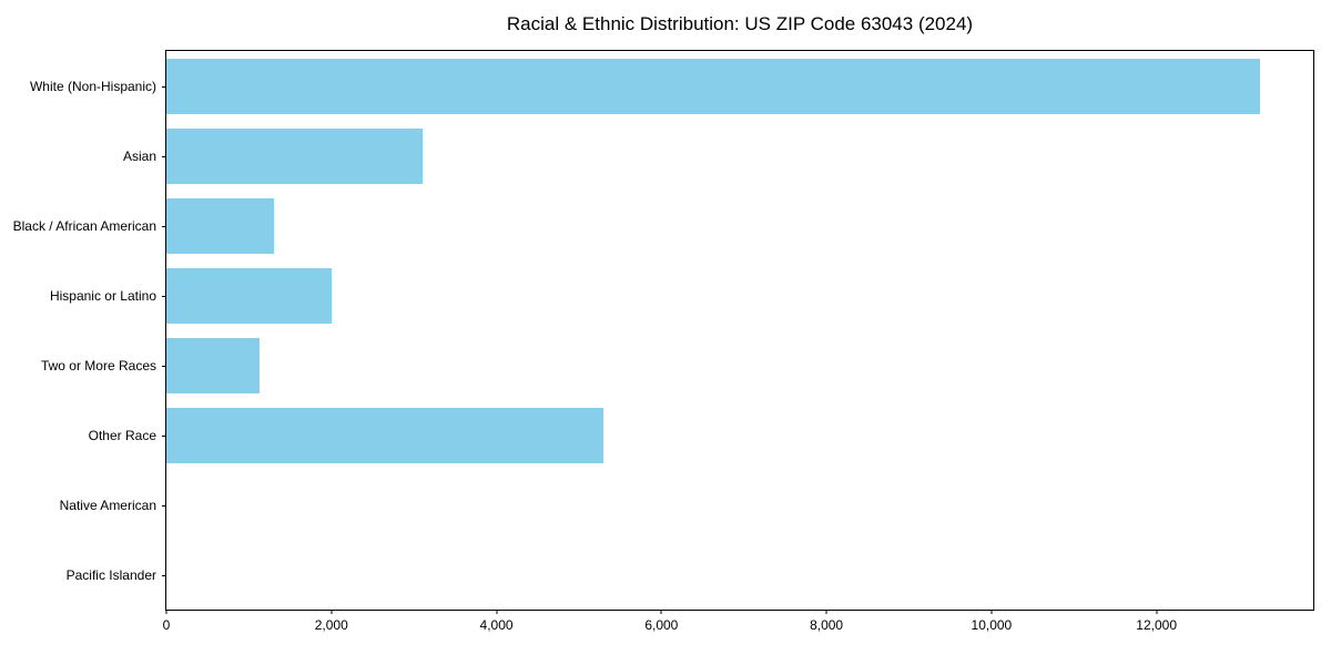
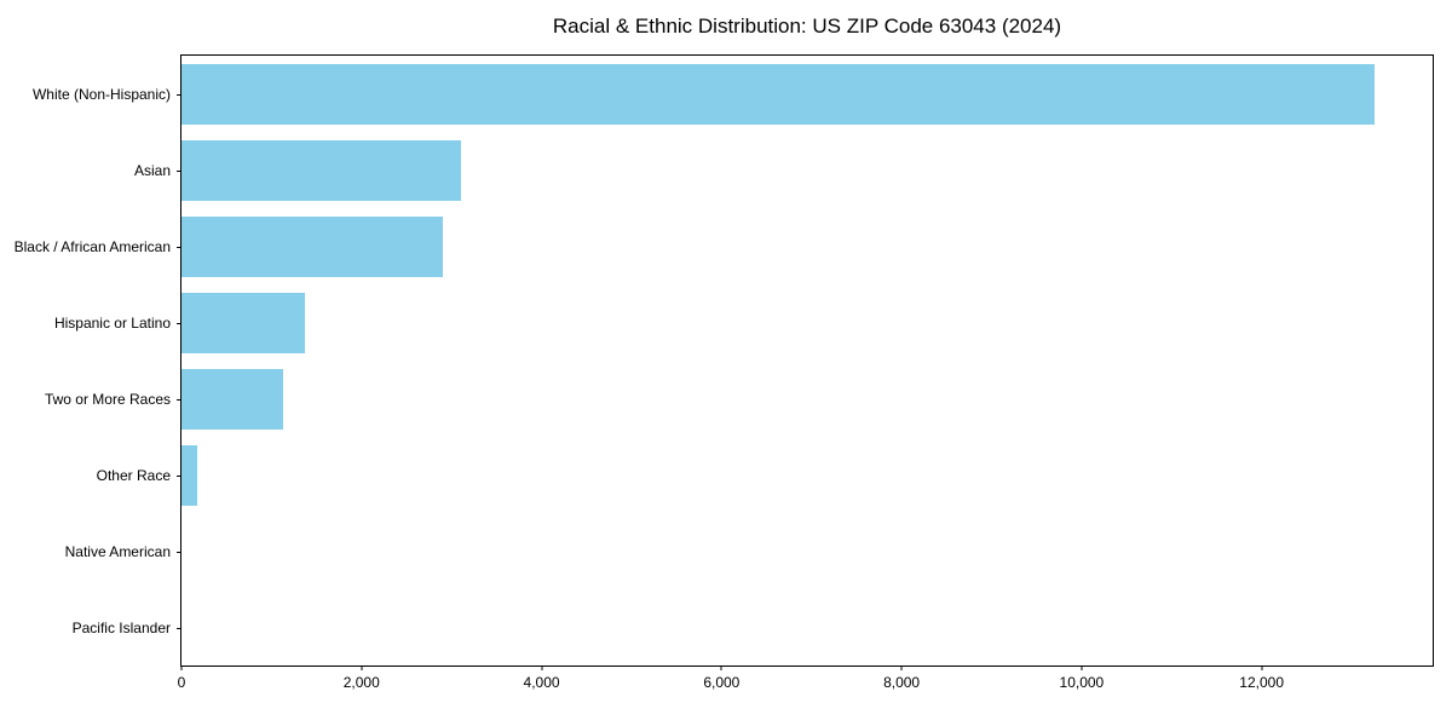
Black / African American: 1300 -> 2900
Hispanic or Latino: 2000 -> 1400
Other Race: 5300 -> 200
